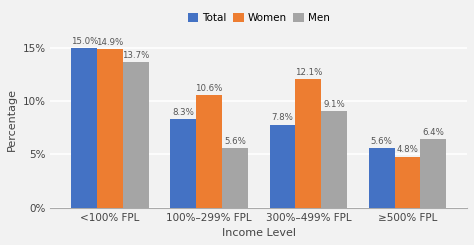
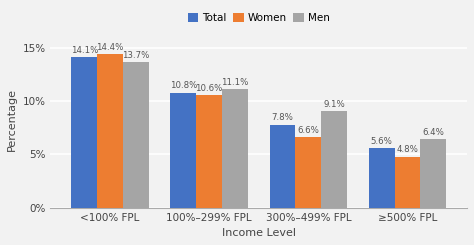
Total/<100% FPL: 15.0% -> 14.1%
Women/<100% FPL: 14.9% -> 14.4%
Total/100%–299% FPL: 8.3% -> 10.8%
Men/100%–299% FPL: 5.6% -> 11.1%
Women/300%–499% FPL: 12.1% -> 6.6%
